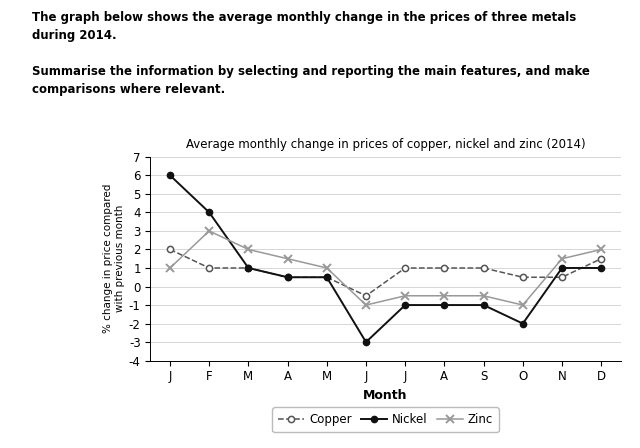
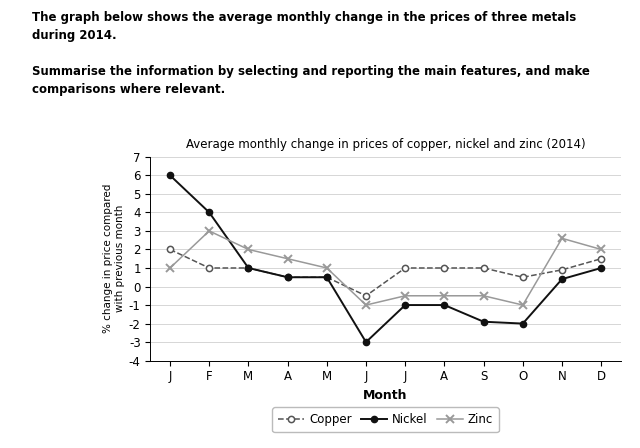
Nickel/S: -1.0 -> -1.9
Copper/N: 0.5 -> 0.9
Nickel/N: 1.0 -> 0.4
Zinc/N: 1.5 -> 2.6
